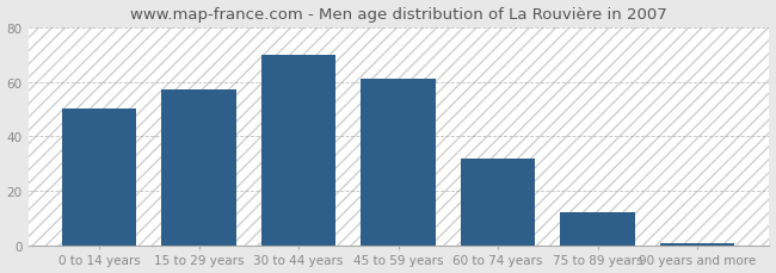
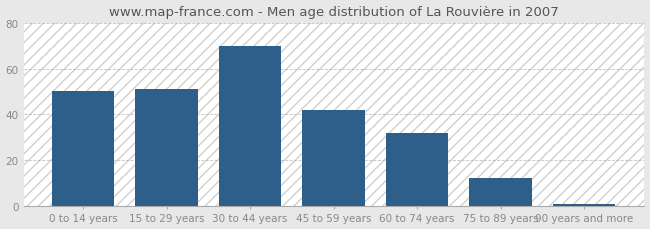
15 to 29 years: 57 -> 51
45 to 59 years: 61 -> 42
